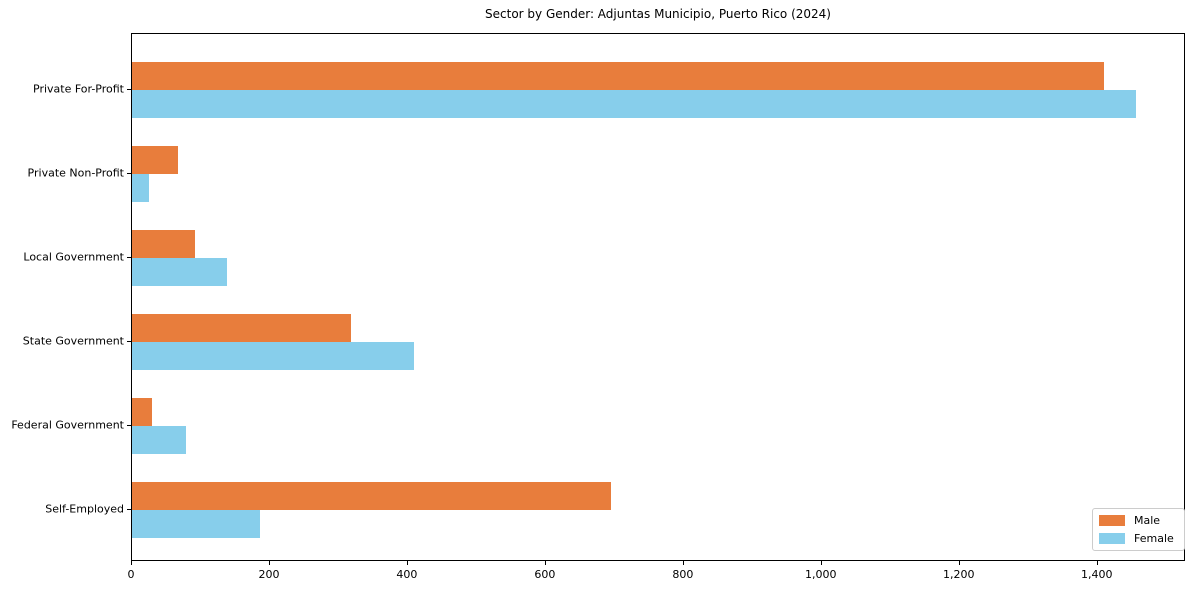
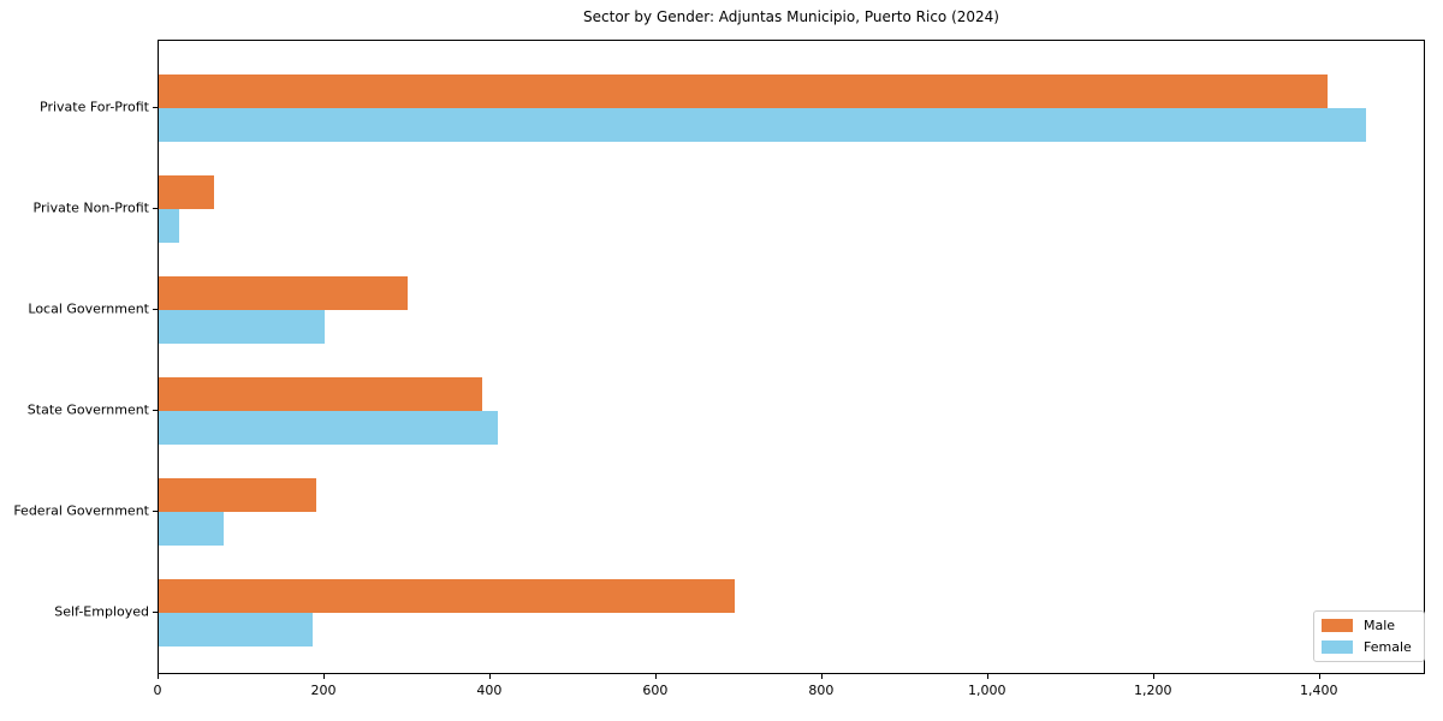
Male/Local Government: 90 -> 300
Female/Local Government: 140 -> 200
Male/State Government: 320 -> 390
Male/Federal Government: 30 -> 190
